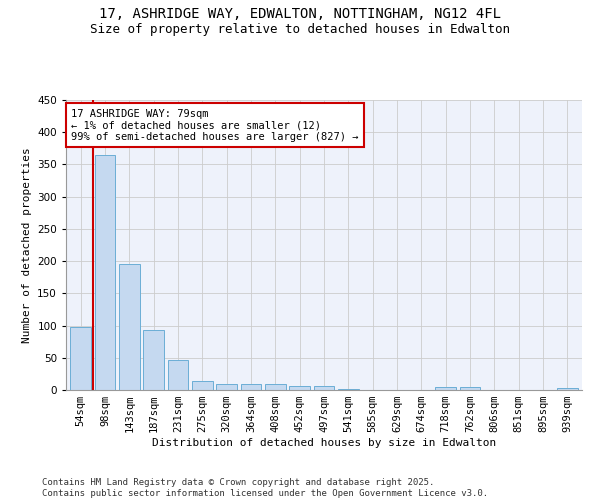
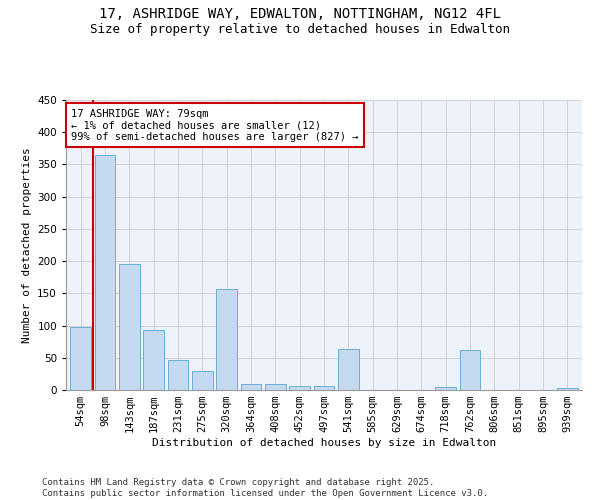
275sqm: 14 -> 30
320sqm: 10 -> 156
541sqm: 2 -> 64
762sqm: 5 -> 62
